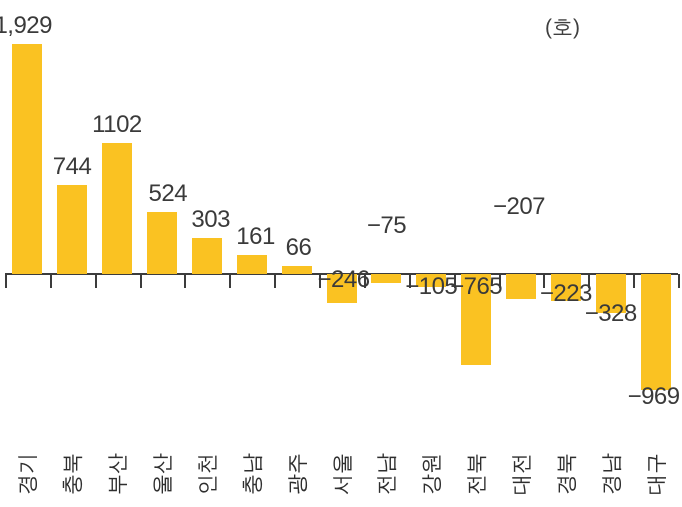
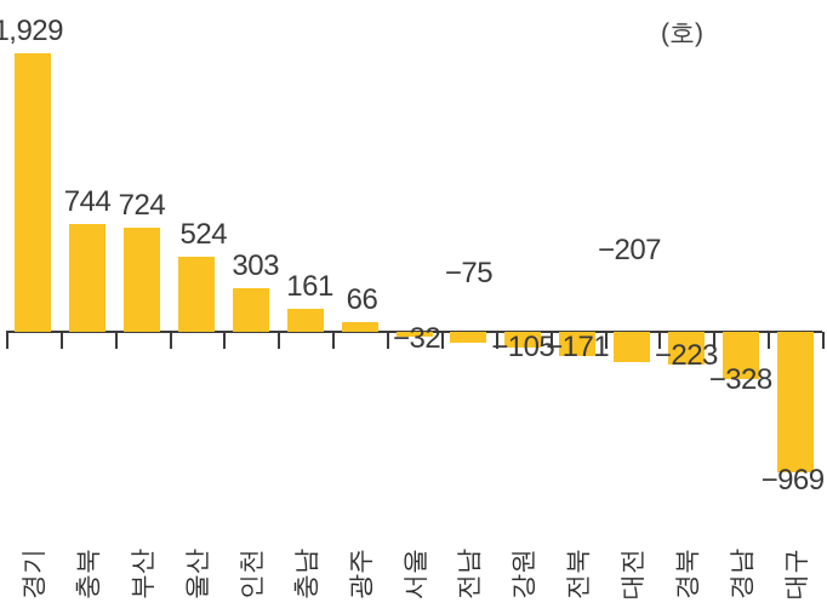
부산: 1102 -> 724
서울: −246 -> −32
전북: −765 -> −171
